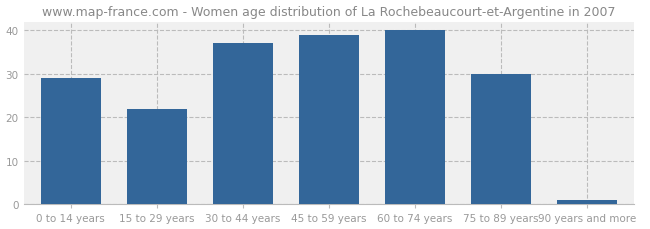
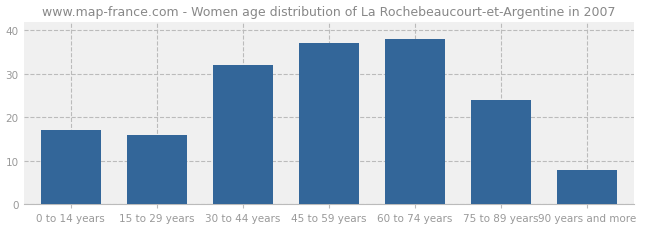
0 to 14 years: 29 -> 17
15 to 29 years: 22 -> 16
30 to 44 years: 37 -> 32
45 to 59 years: 39 -> 37
60 to 74 years: 40 -> 38
75 to 89 years: 30 -> 24
90 years and more: 1 -> 8
